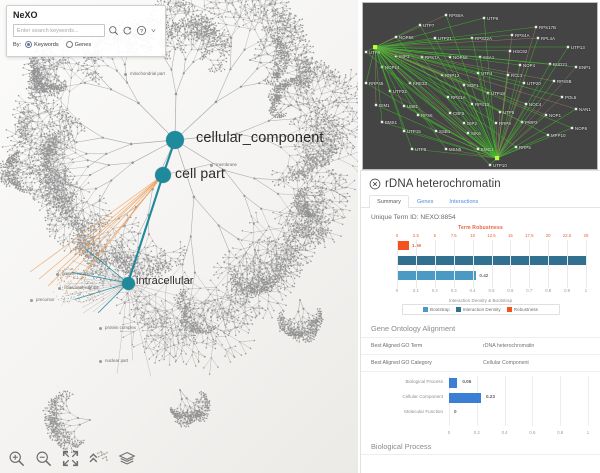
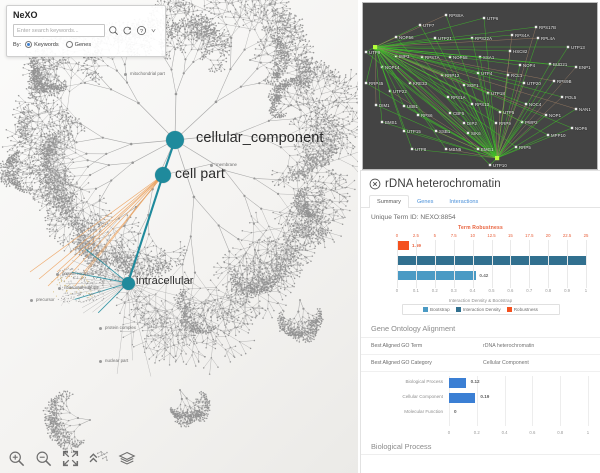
Biological Process/Biological Process: 0.06 -> 0.12
Biological Process/Cellular Component: 0.23 -> 0.19
